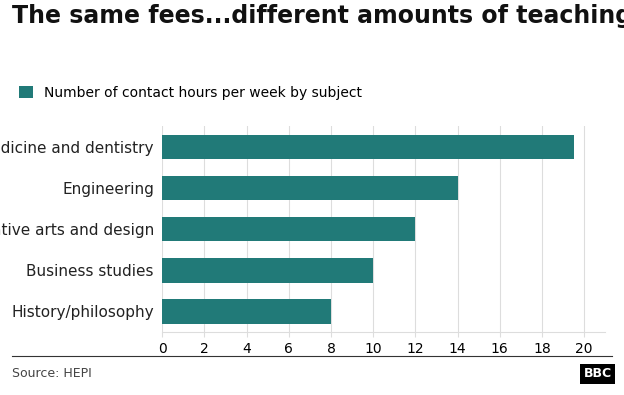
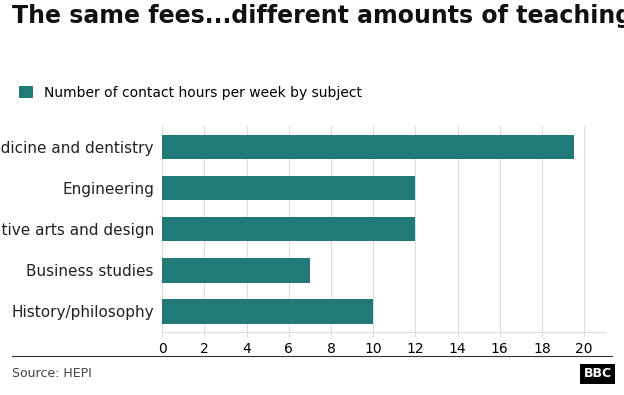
Engineering: 14.0 -> 12.0
Business studies: 10.0 -> 7.0
History/philosophy: 8.0 -> 10.0
